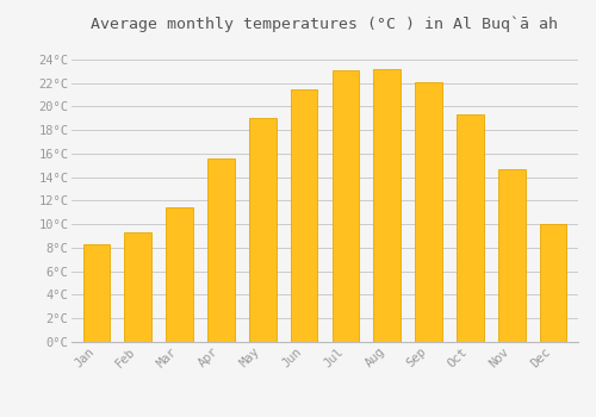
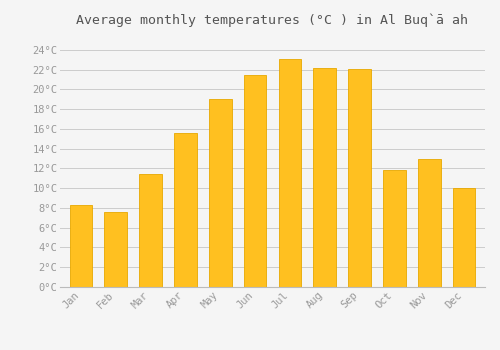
Feb: 9.3°C -> 7.6°C
Aug: 23.2°C -> 22.2°C
Oct: 19.3°C -> 11.8°C
Nov: 14.7°C -> 13.0°C
